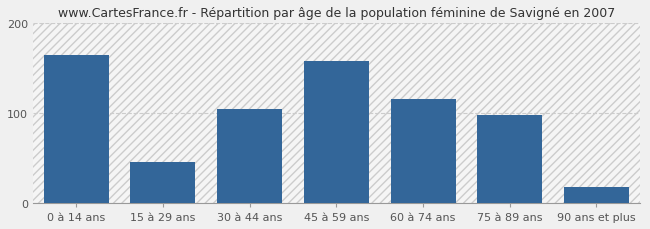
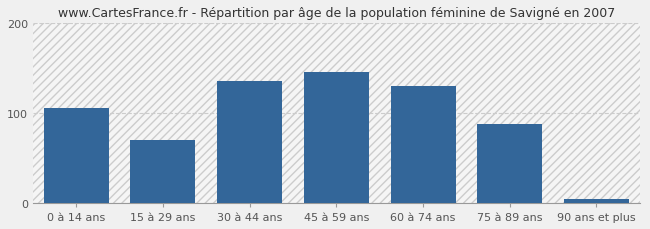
0 à 14 ans: 164 -> 105
15 à 29 ans: 46 -> 70
30 à 44 ans: 104 -> 135
45 à 59 ans: 158 -> 145
60 à 74 ans: 116 -> 130
75 à 89 ans: 98 -> 88
90 ans et plus: 18 -> 5
